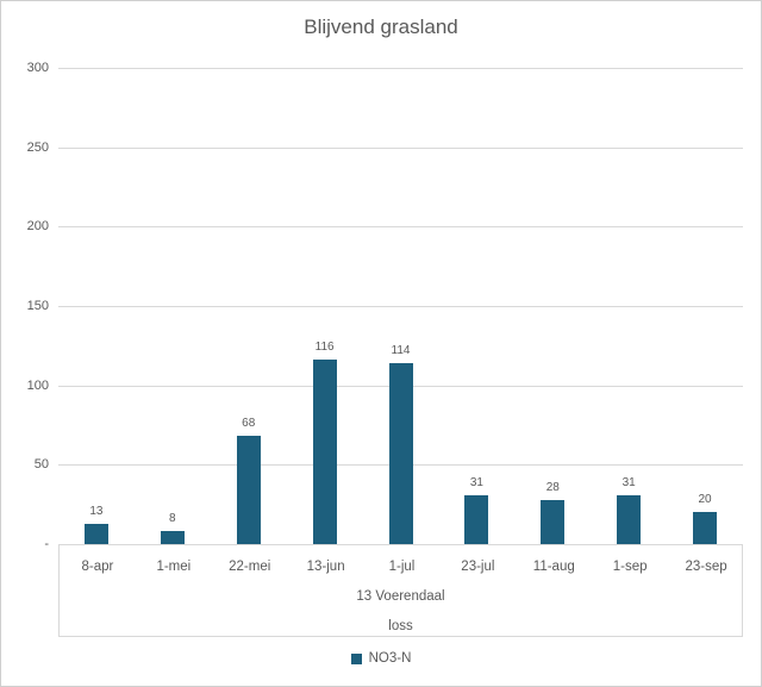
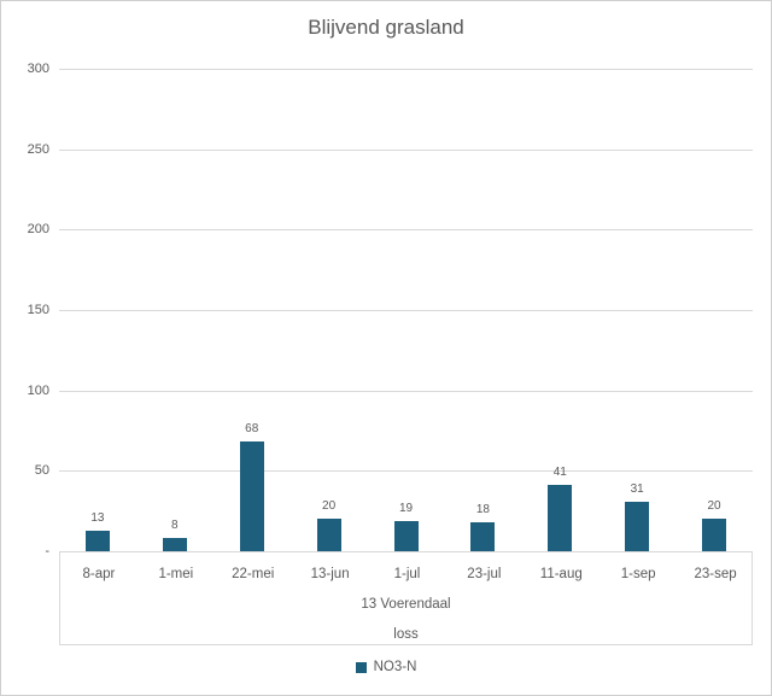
13-jun: 116 -> 20
1-jul: 114 -> 19
23-jul: 31 -> 18
11-aug: 28 -> 41
